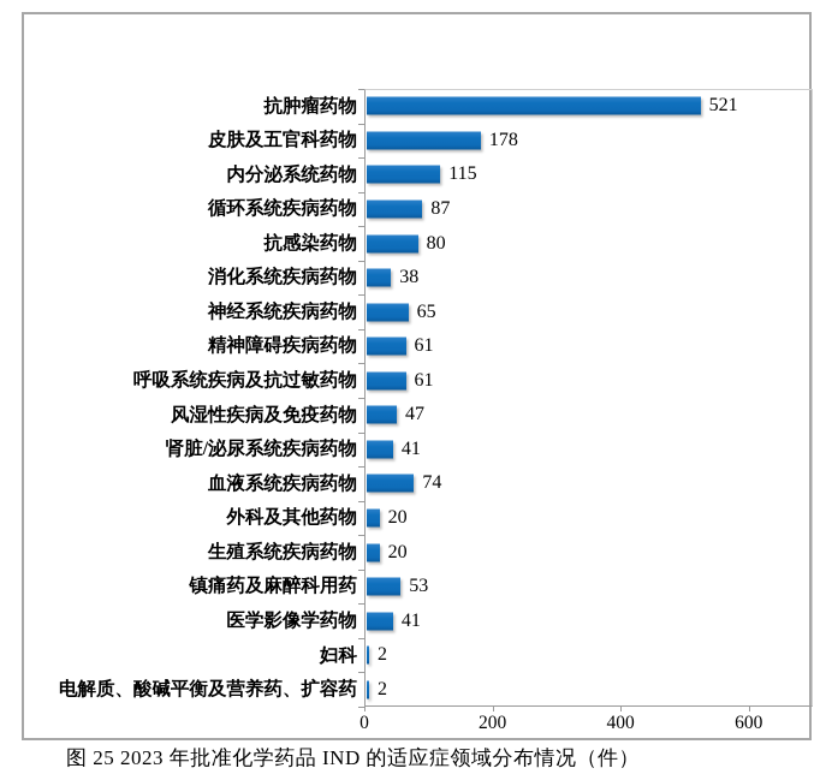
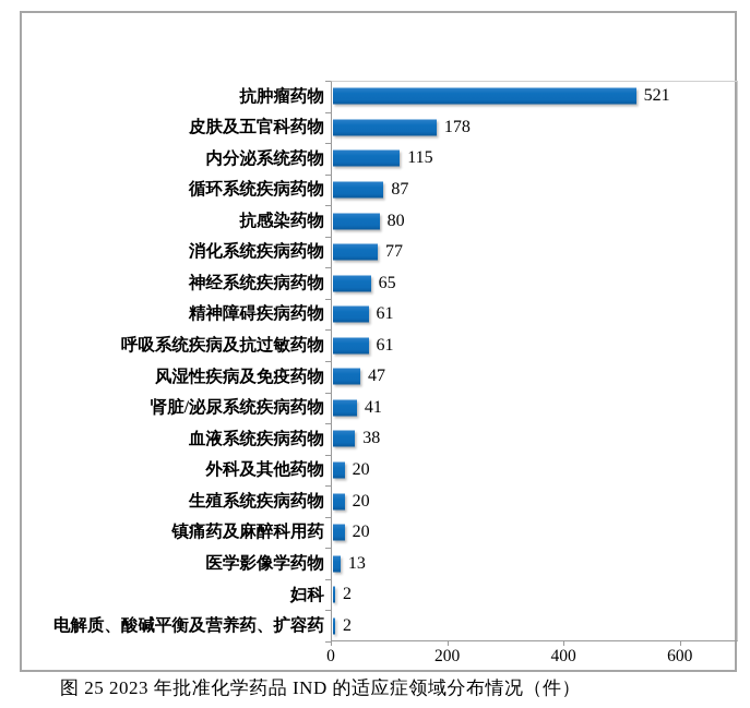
消化系统疾病药物: 38 -> 77
血液系统疾病药物: 74 -> 38
镇痛药及麻醉科用药: 53 -> 20
医学影像学药物: 41 -> 13
